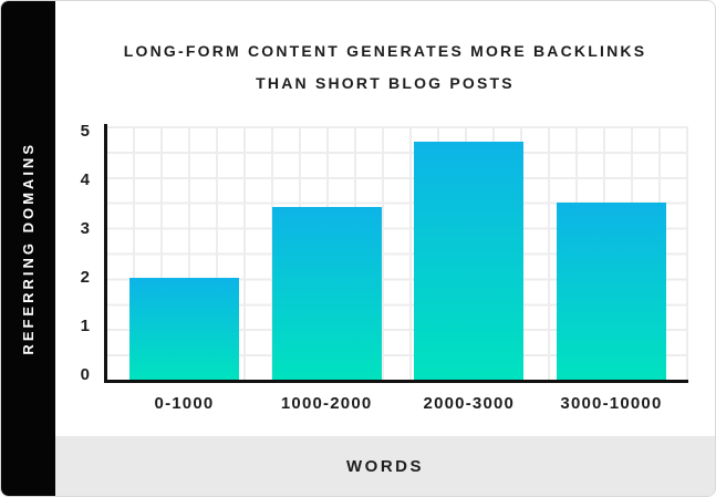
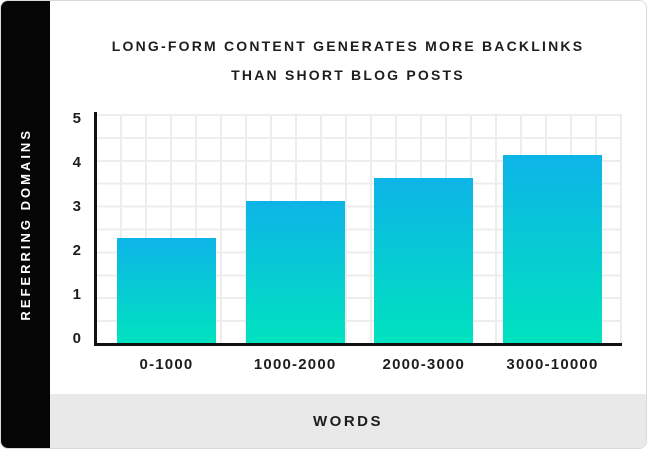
0-1000: 2.0 -> 2.3
1000-2000: 3.4 -> 3.1
2000-3000: 4.7 -> 3.6
3000-10000: 3.5 -> 4.1
